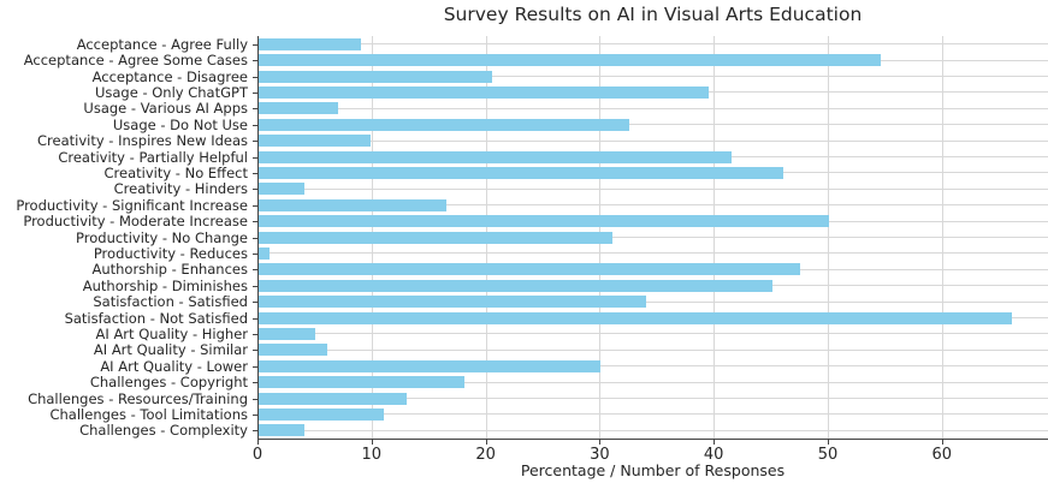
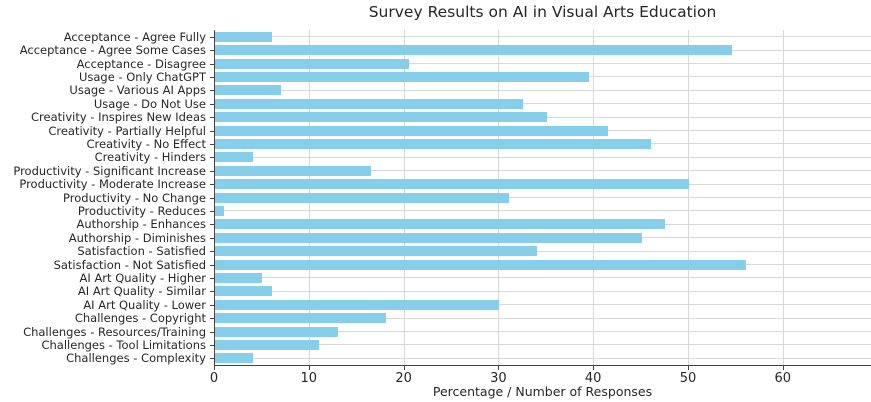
Acceptance - Agree Fully: 9 -> 6
Creativity - Inspires New Ideas: 10 -> 35
Satisfaction - Not Satisfied: 66 -> 56
